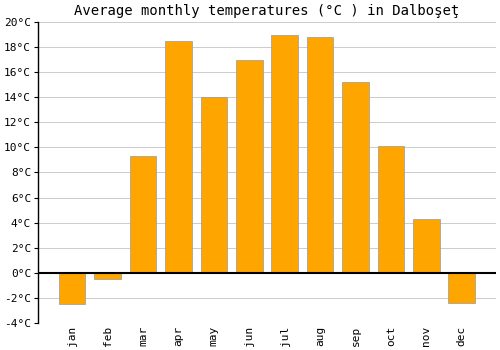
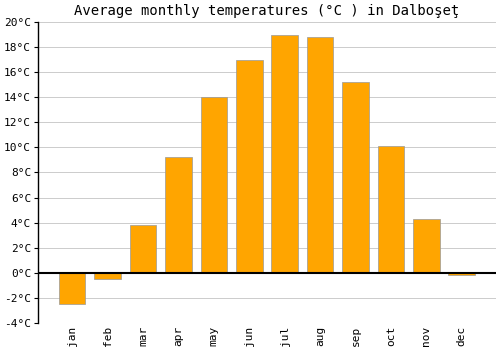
mar: 9.3°C -> 3.8°C
apr: 18.5°C -> 9.2°C
dec: -2.4°C -> -0.2°C
